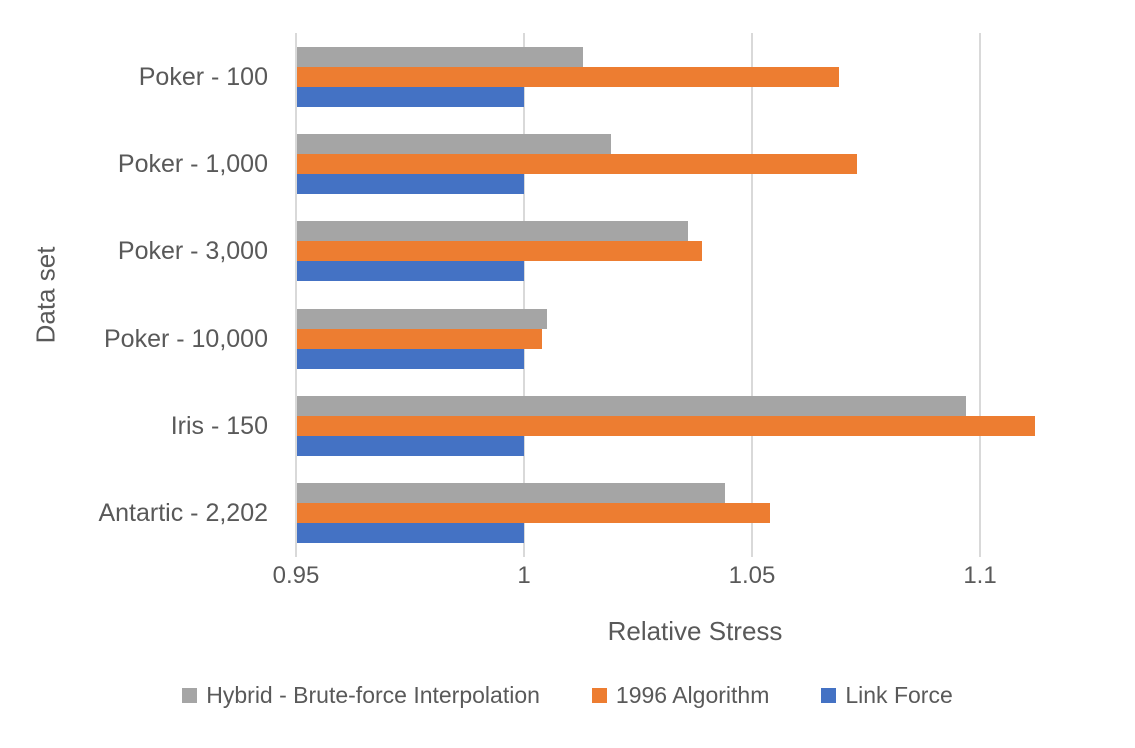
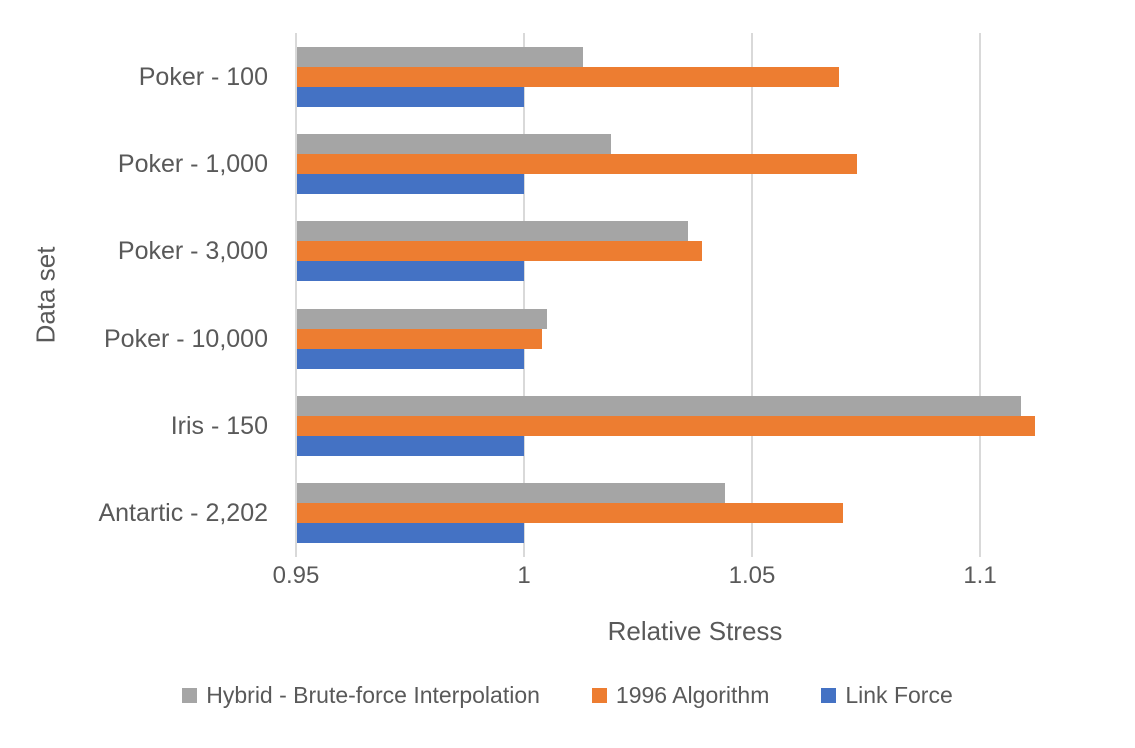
Hybrid - Brute-force Interpolation/Iris - 150: 1.097 -> 1.109
1996 Algorithm/Antartic - 2,202: 1.054 -> 1.070
